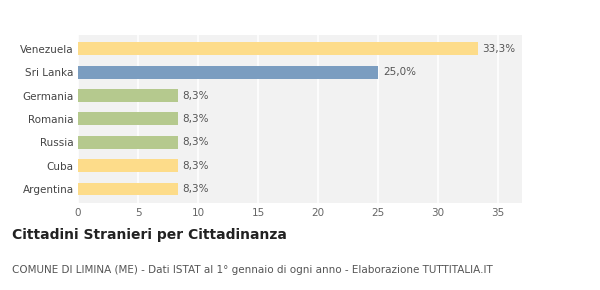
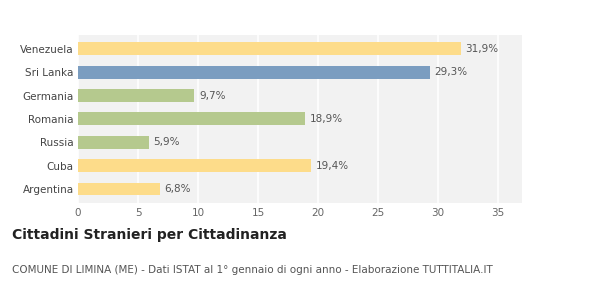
Venezuela: 33,3% -> 31,9%
Sri Lanka: 25,0% -> 29,3%
Germania: 8,3% -> 9,7%
Romania: 8,3% -> 18,9%
Russia: 8,3% -> 5,9%
Cuba: 8,3% -> 19,4%
Argentina: 8,3% -> 6,8%
